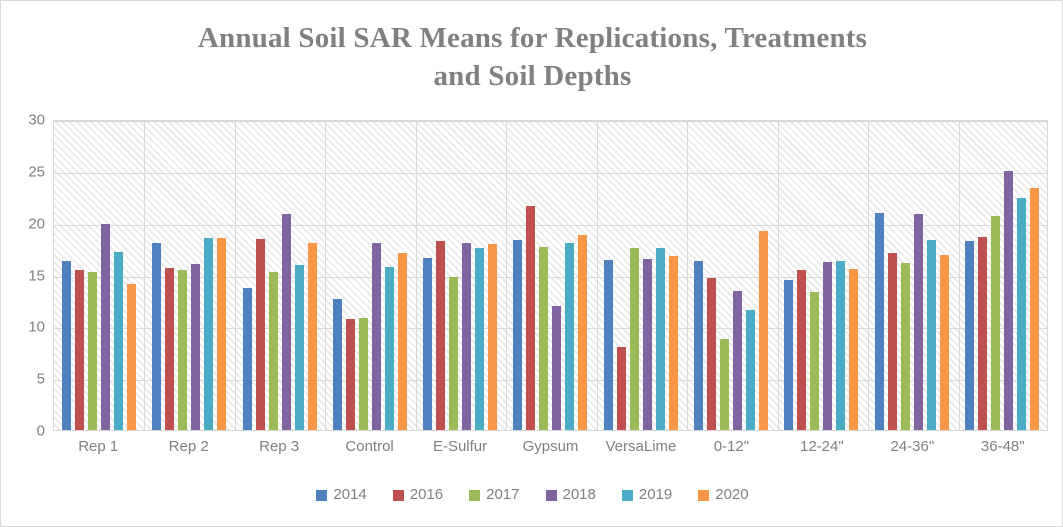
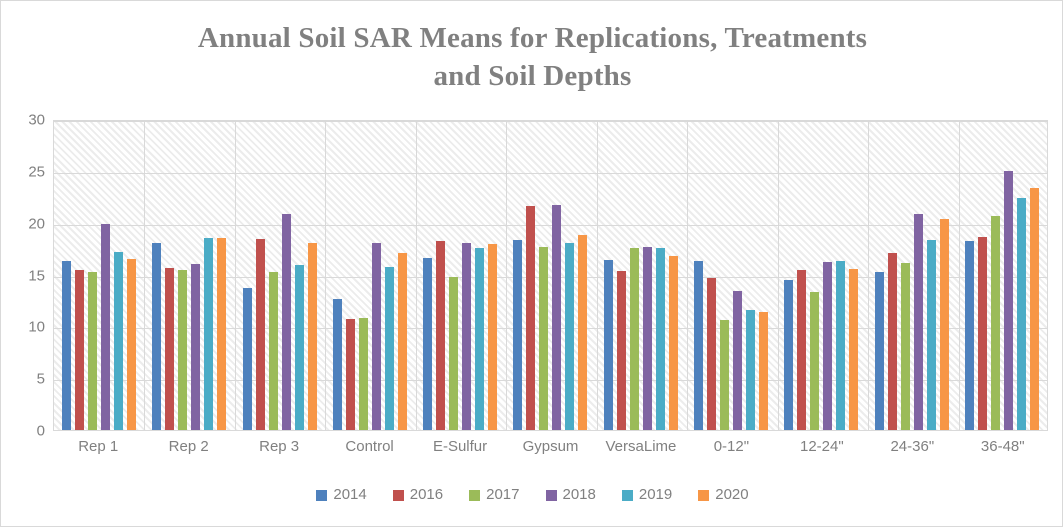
2020/Rep 1: 14.1 -> 16.5
2018/Gypsum: 12.0 -> 21.7
2016/VersaLime: 8.0 -> 15.3
2018/VersaLime: 16.5 -> 17.7
2017/0-12": 8.8 -> 10.6
2020/0-12": 19.2 -> 11.4
2014/24-36": 20.9 -> 15.2
2020/24-36": 16.9 -> 20.4
